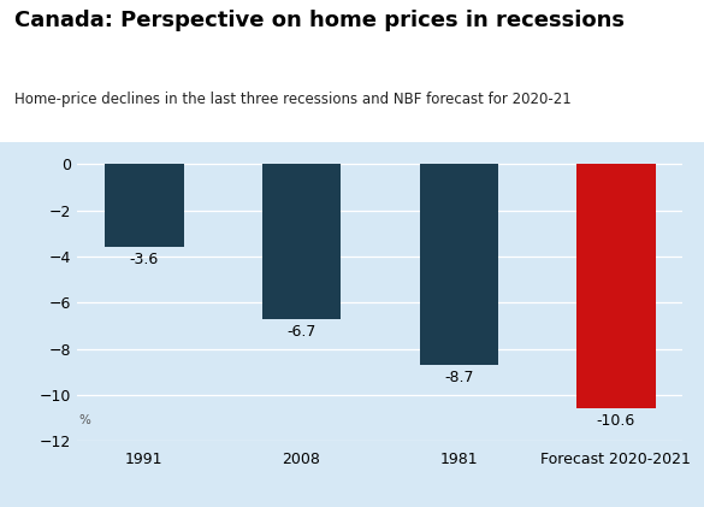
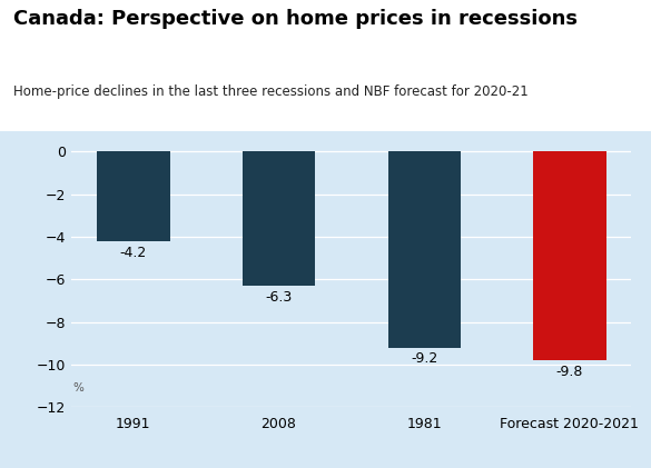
1991: -3.6 -> -4.2
2008: -6.7 -> -6.3
1981: -8.7 -> -9.2
Forecast 2020-2021: -10.6 -> -9.8
